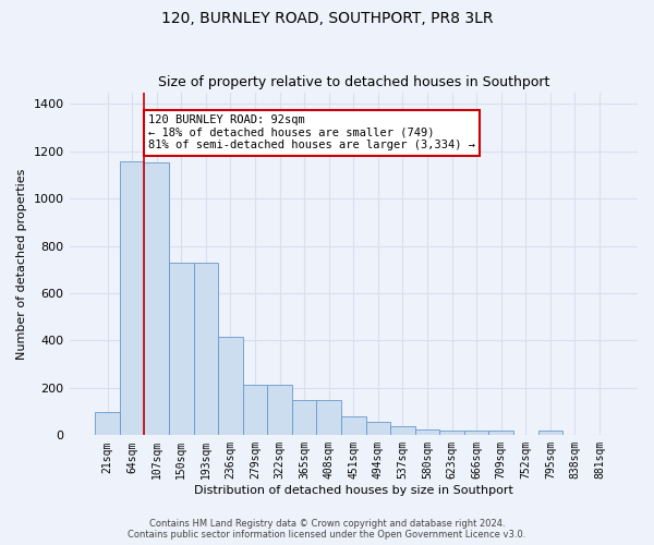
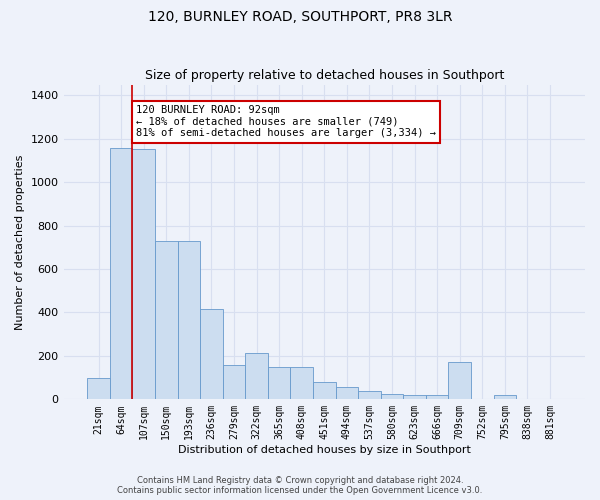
279sqm: 215 -> 160
709sqm: 20 -> 170
